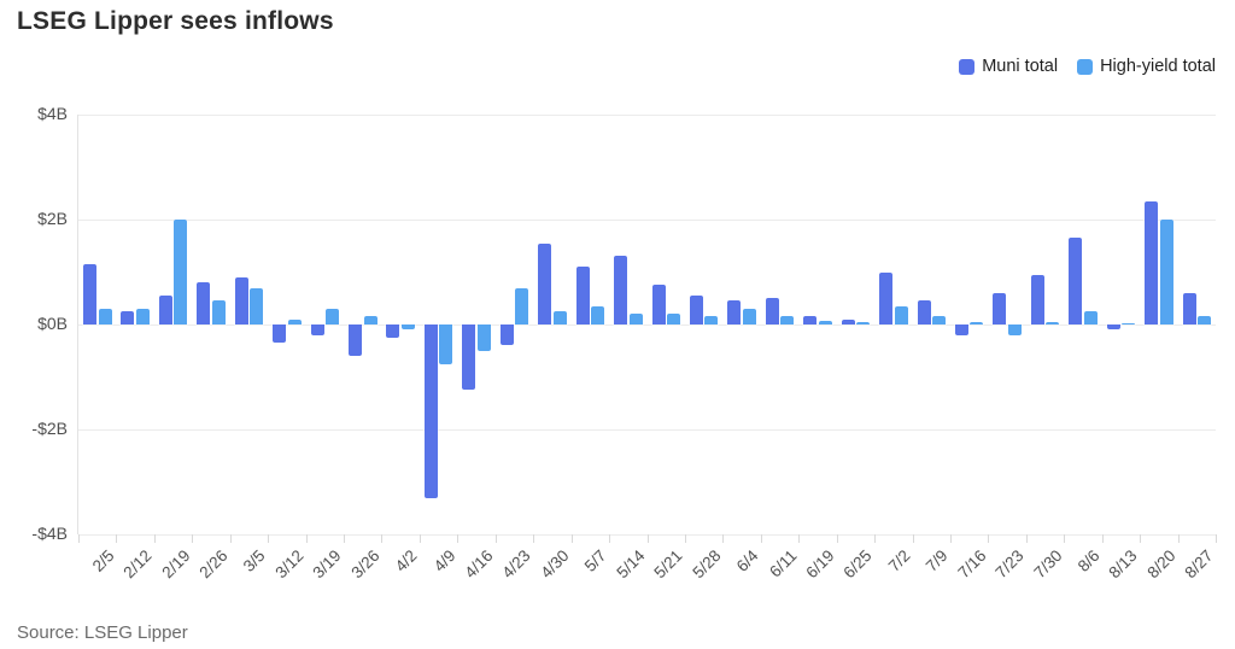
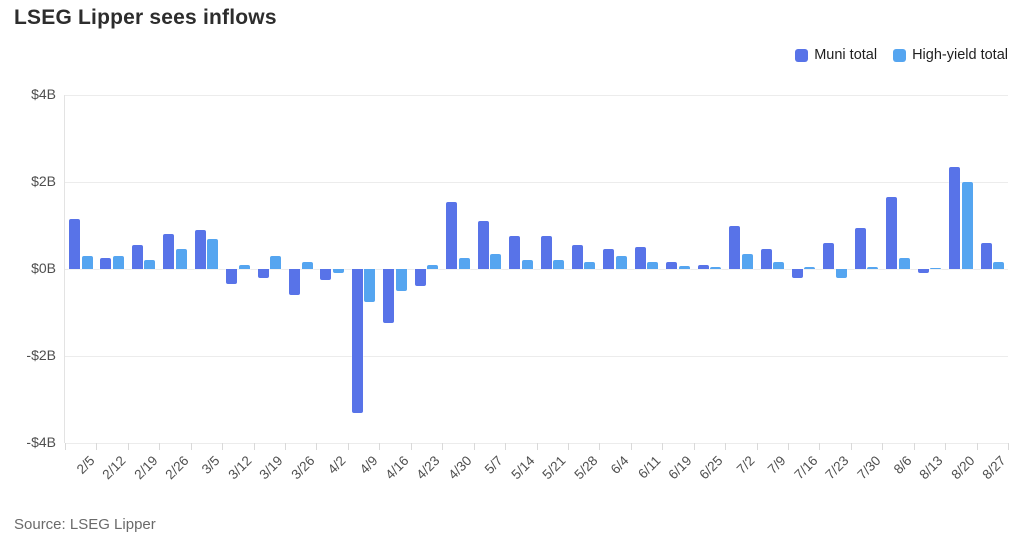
High-yield total/2/19: $2.0B -> $0.2B
High-yield total/4/23: $0.7B -> $0.1B
Muni total/5/14: $1.3B -> $0.8B
